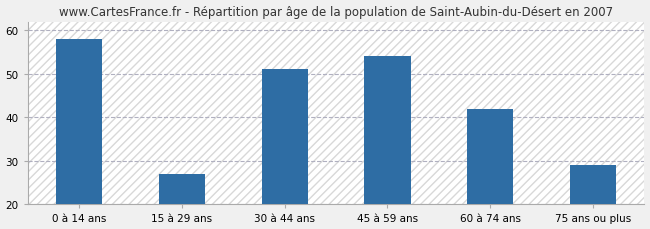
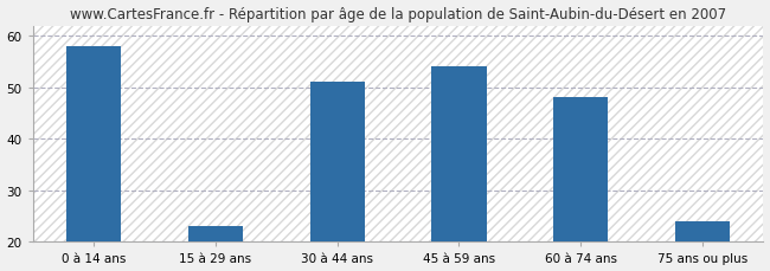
15 à 29 ans: 27 -> 23
60 à 74 ans: 42 -> 48
75 ans ou plus: 29 -> 24
